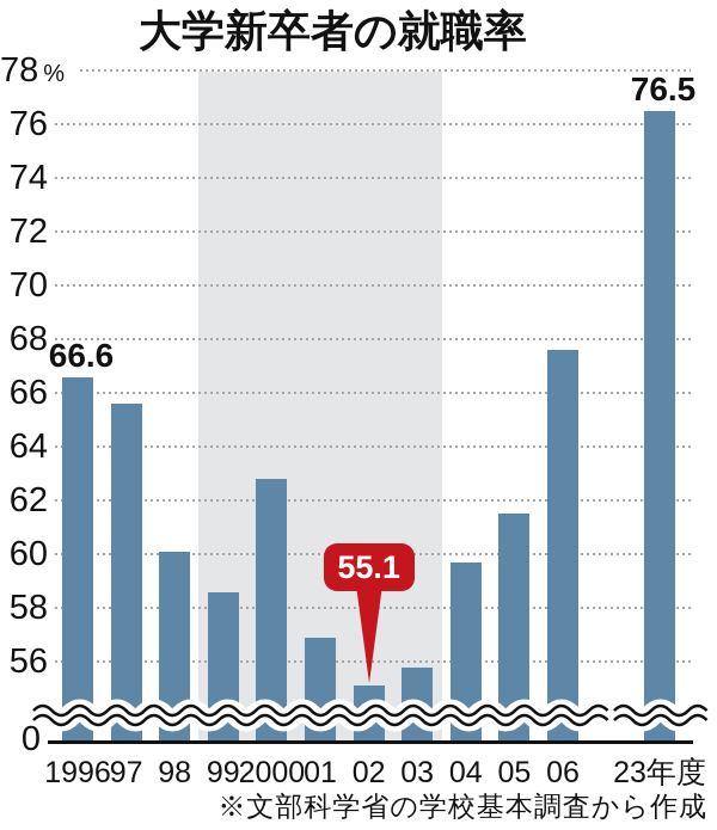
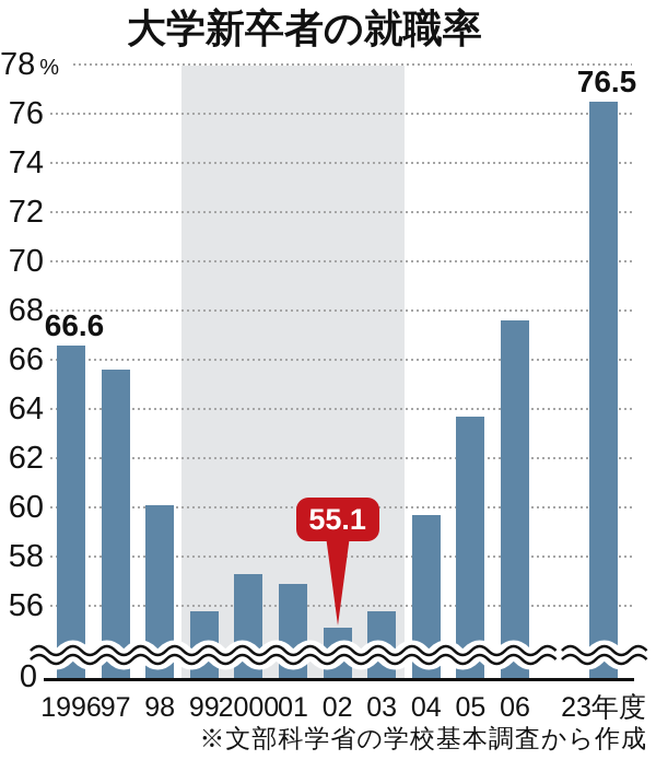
99: 58.6 -> 55.8
2000: 62.8 -> 57.3
05: 61.5 -> 63.7
